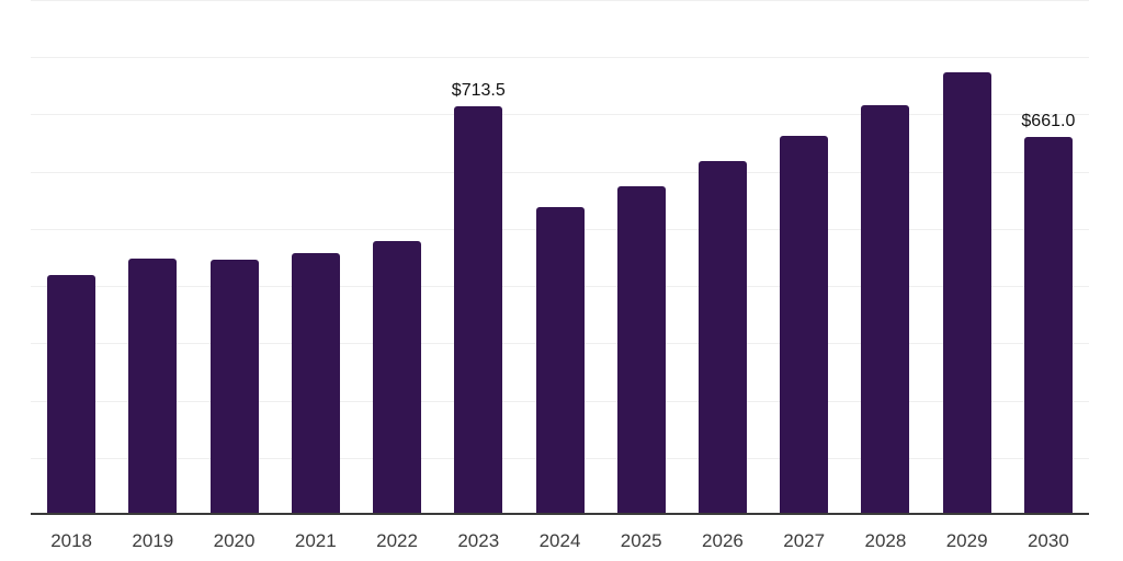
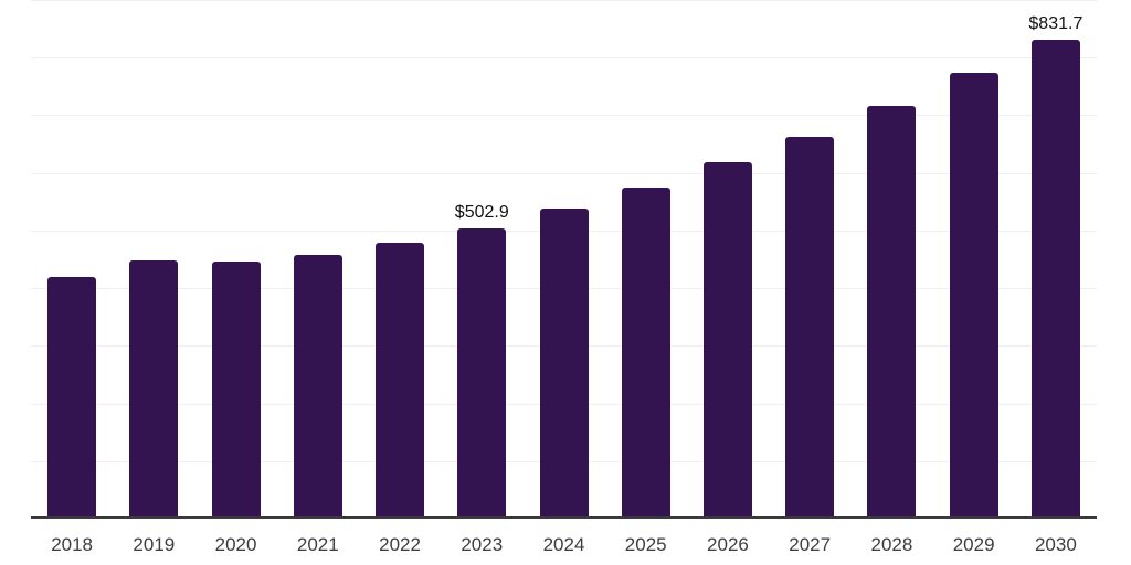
2023: $713.5 -> $502.9
2030: $661.0 -> $831.7
